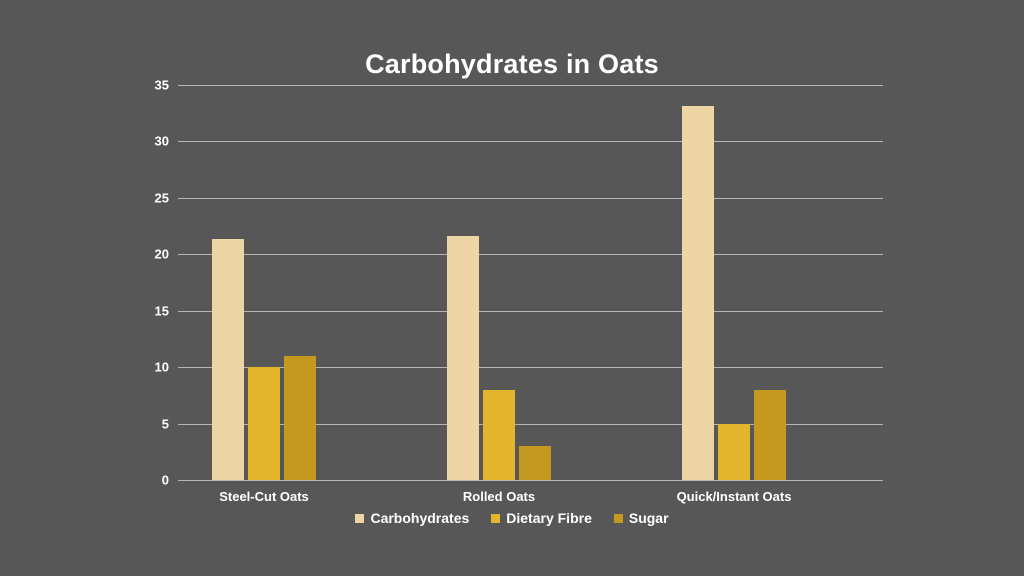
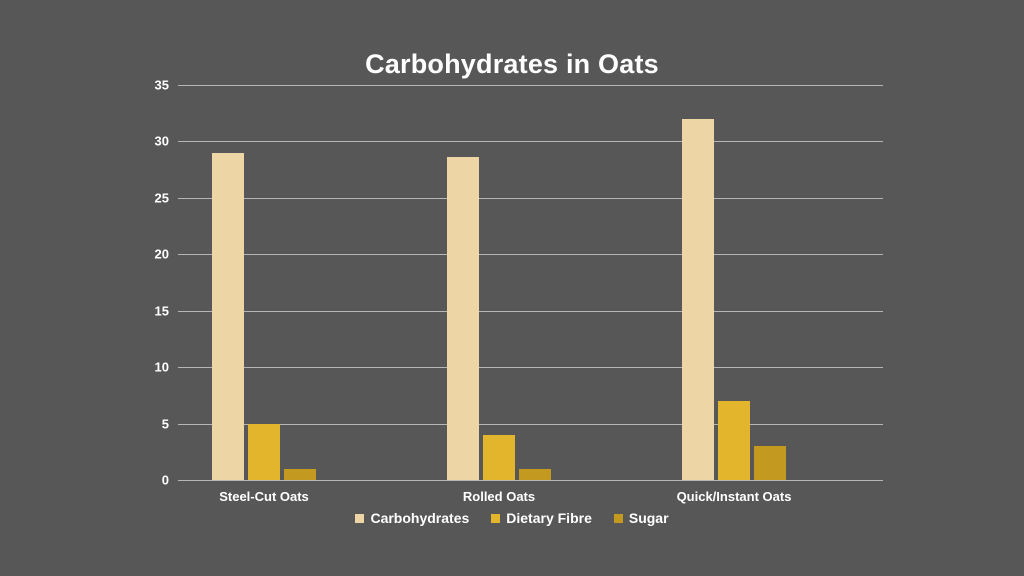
Carbohydrates/Steel-Cut Oats: 21.4 -> 29.0
Dietary Fibre/Steel-Cut Oats: 10 -> 5
Sugar/Steel-Cut Oats: 11 -> 1
Carbohydrates/Rolled Oats: 21.6 -> 28.6
Dietary Fibre/Rolled Oats: 8 -> 4
Sugar/Rolled Oats: 3 -> 1
Carbohydrates/Quick/Instant Oats: 33.1 -> 32.0
Dietary Fibre/Quick/Instant Oats: 5 -> 7
Sugar/Quick/Instant Oats: 8 -> 3
